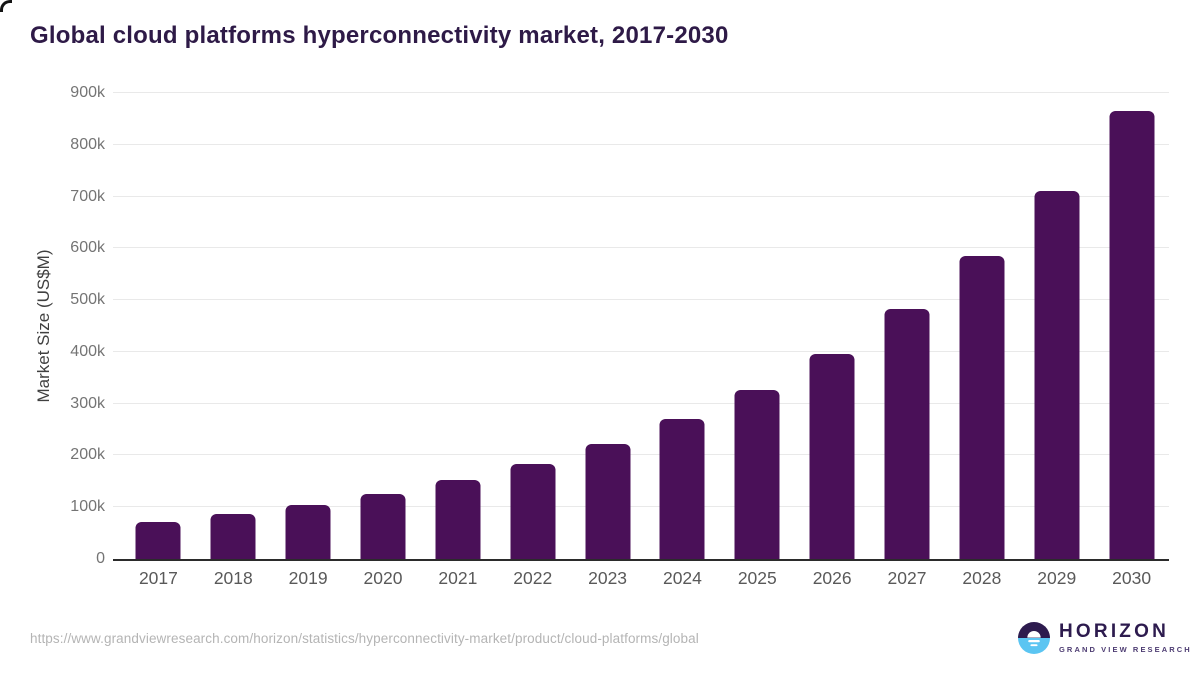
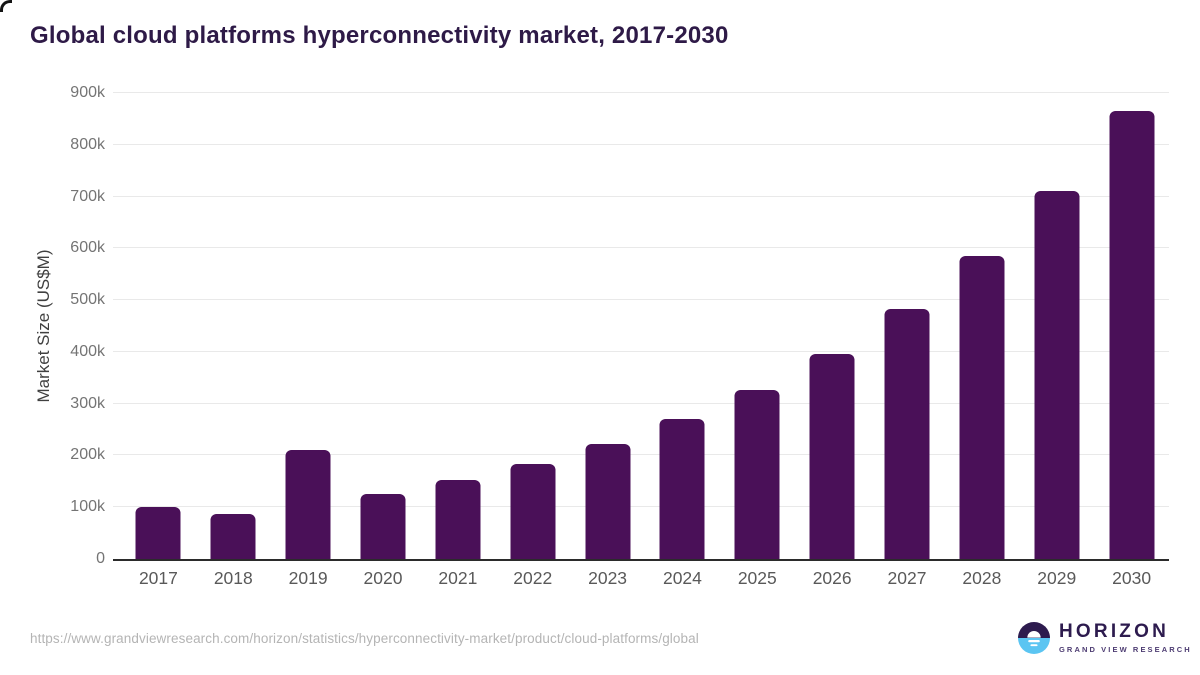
2017: 70k -> 100k
2019: 100k -> 210k
